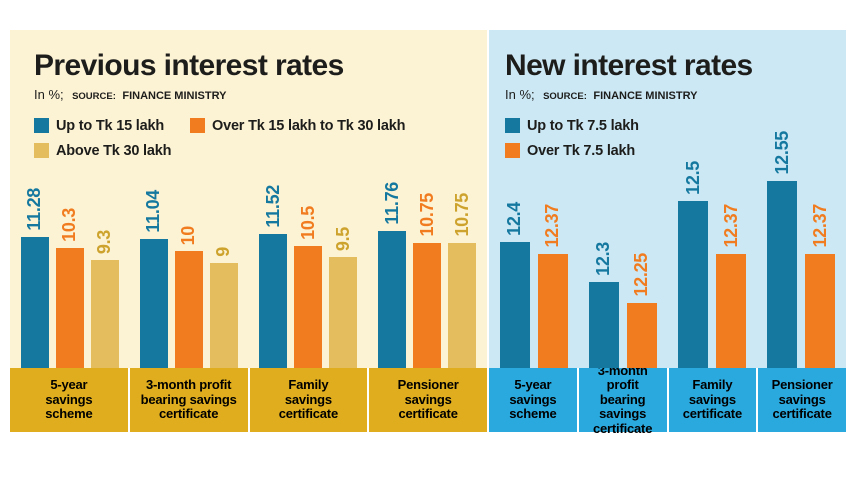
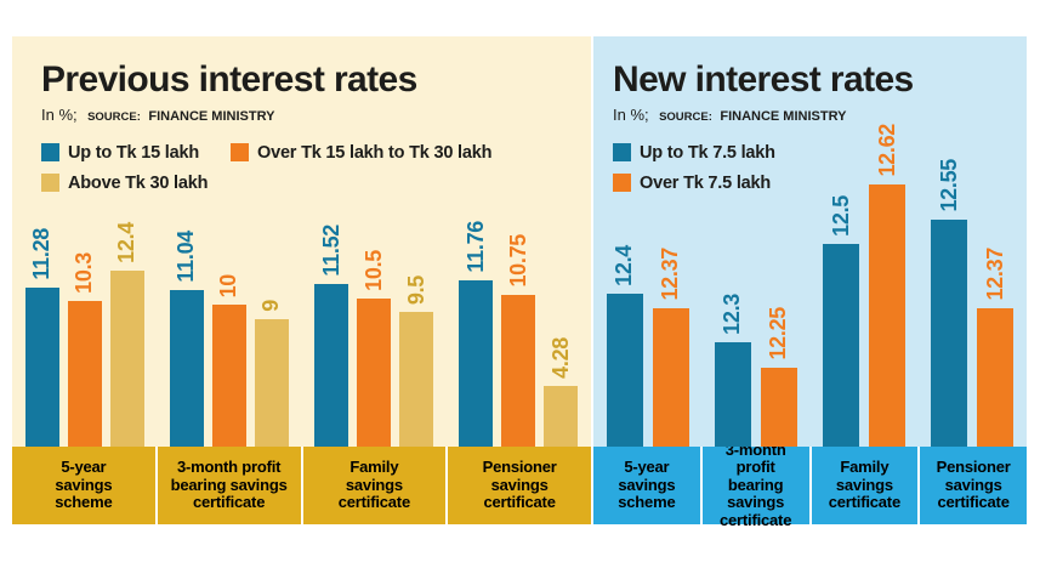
Previous interest rates/Above Tk 30 lakh/5-year savings scheme: 9.3 -> 12.4
Previous interest rates/Above Tk 30 lakh/Pensioner savings certificate: 10.75 -> 4.28
New interest rates/Over Tk 7.5 lakh/Family savings certificate: 12.37 -> 12.62
